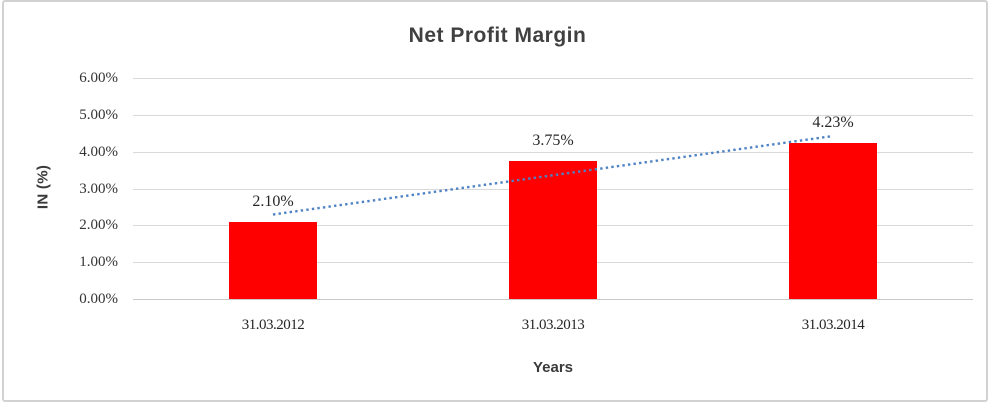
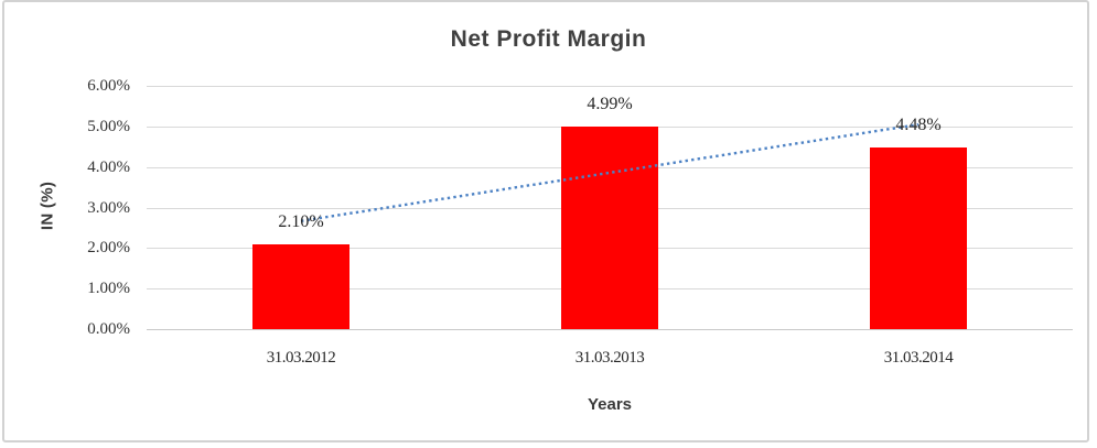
31.03.2013: 3.75% -> 4.99%
31.03.2014: 4.23% -> 4.48%
